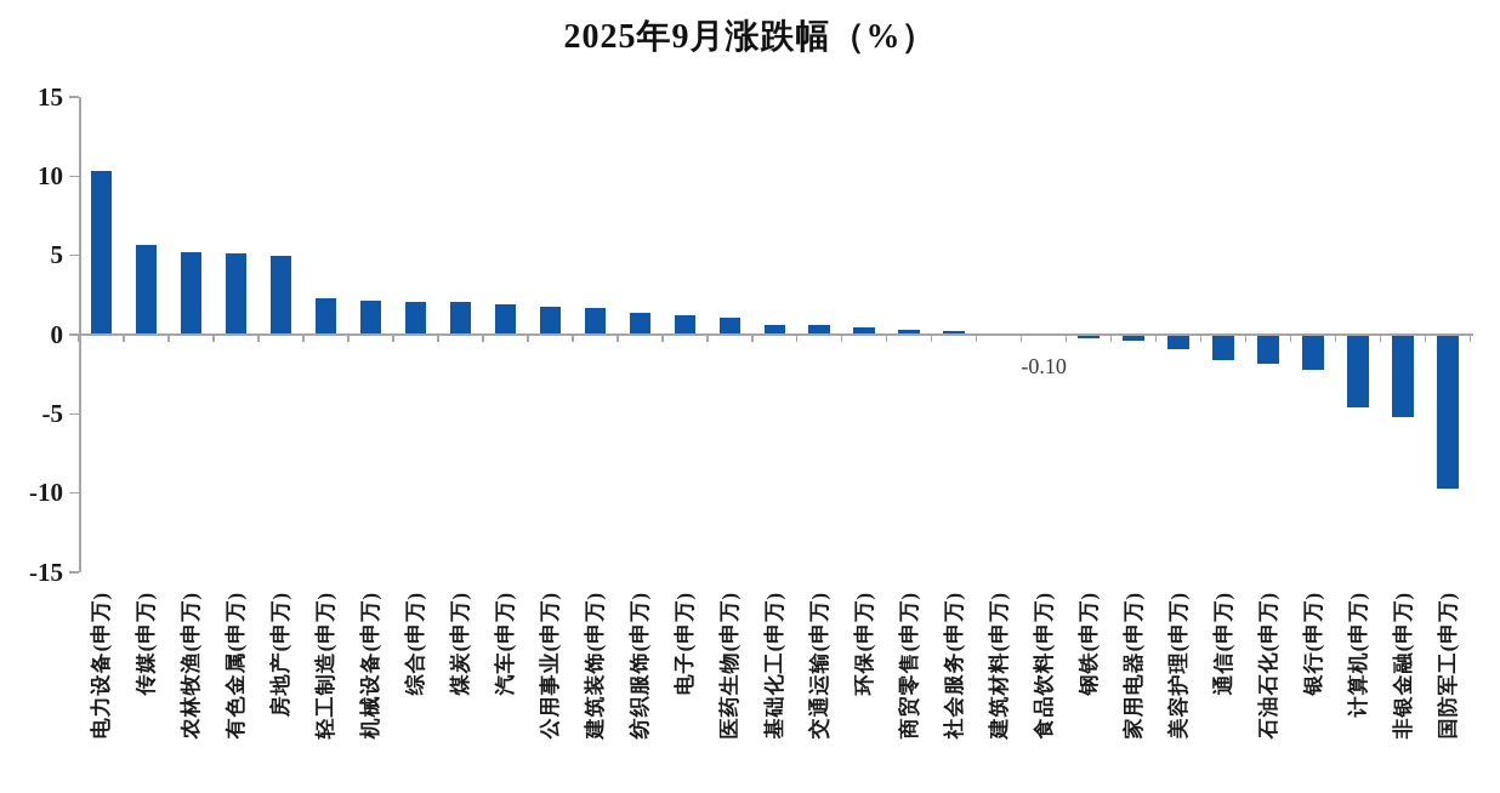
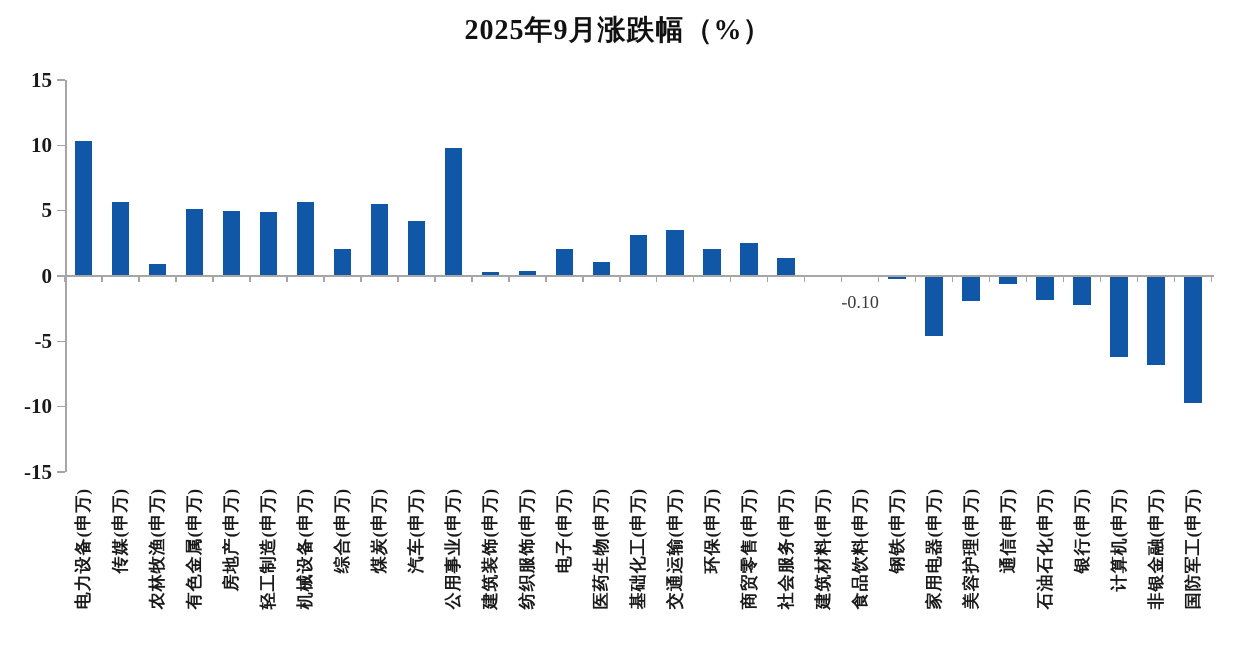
农林牧渔(申万): 5.2 -> 0.9
轻工制造(申万): 2.3 -> 4.9
机械设备(申万): 2.1 -> 5.7
煤炭(申万): 2.0 -> 5.5
汽车(申万): 1.9 -> 4.2
公用事业(申万): 1.8 -> 9.8
建筑装饰(申万): 1.6 -> 0.3
纺织服饰(申万): 1.4 -> 0.4
电子(申万): 1.2 -> 2.1
基础化工(申万): 0.6 -> 3.1
交通运输(申万): 0.6 -> 3.5
环保(申万): 0.5 -> 2.1
商贸零售(申万): 0.3 -> 2.5
社会服务(申万): 0.2 -> 1.4
家用电器(申万): -0.3 -> -4.6
美容护理(申万): -0.9 -> -1.9
通信(申万): -1.6 -> -0.6
计算机(申万): -4.6 -> -6.2
非银金融(申万): -5.2 -> -6.8
